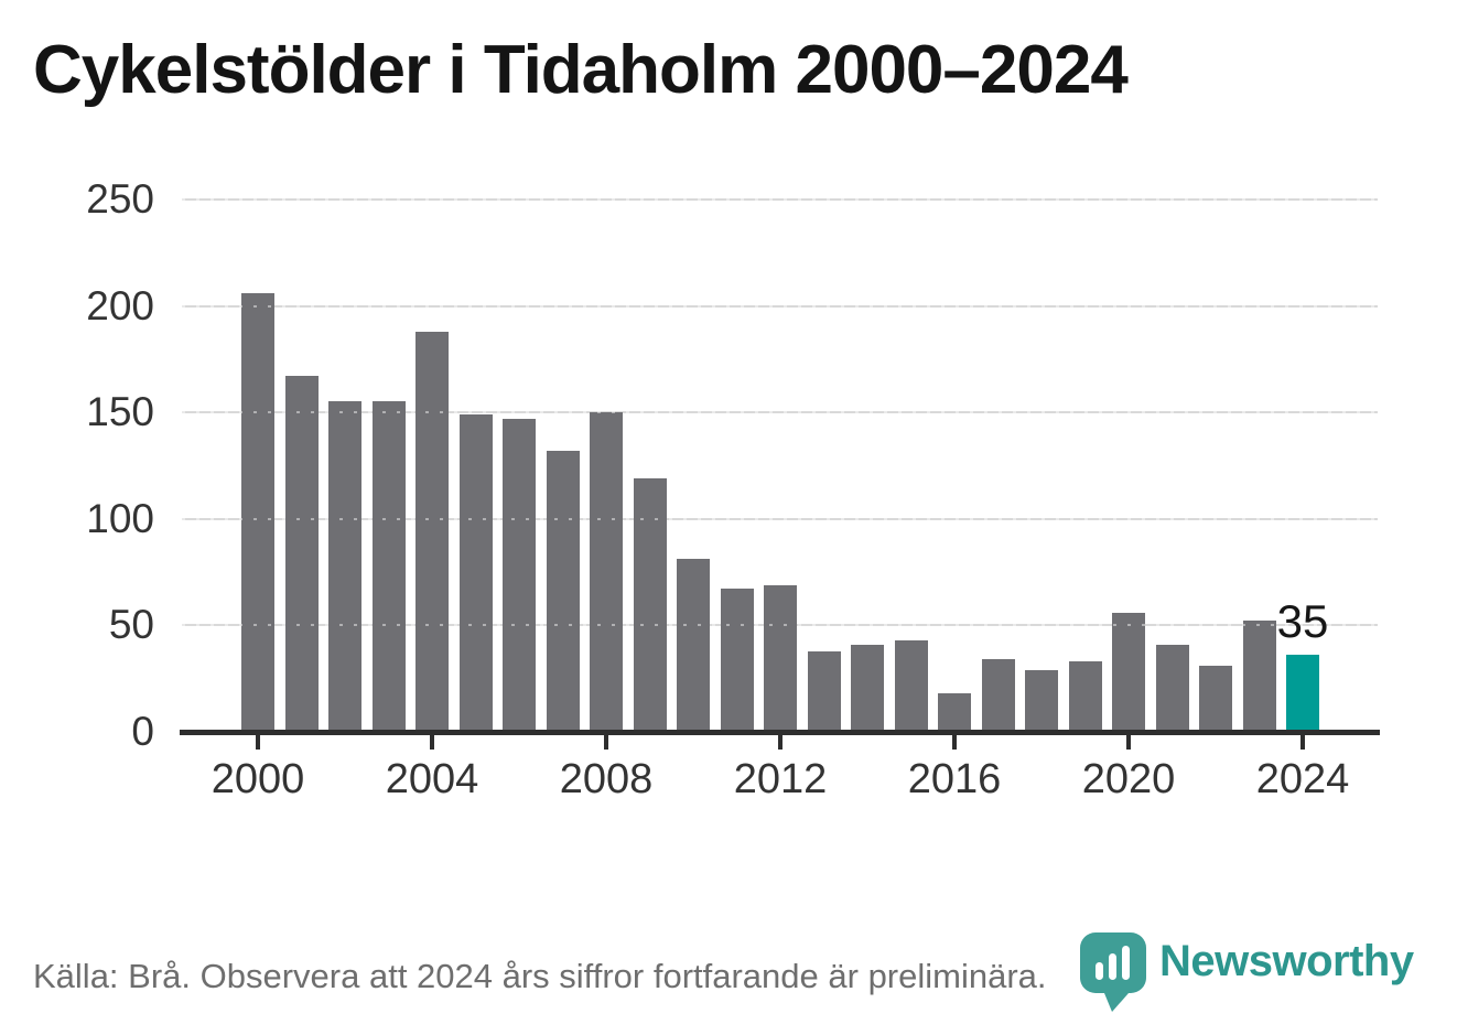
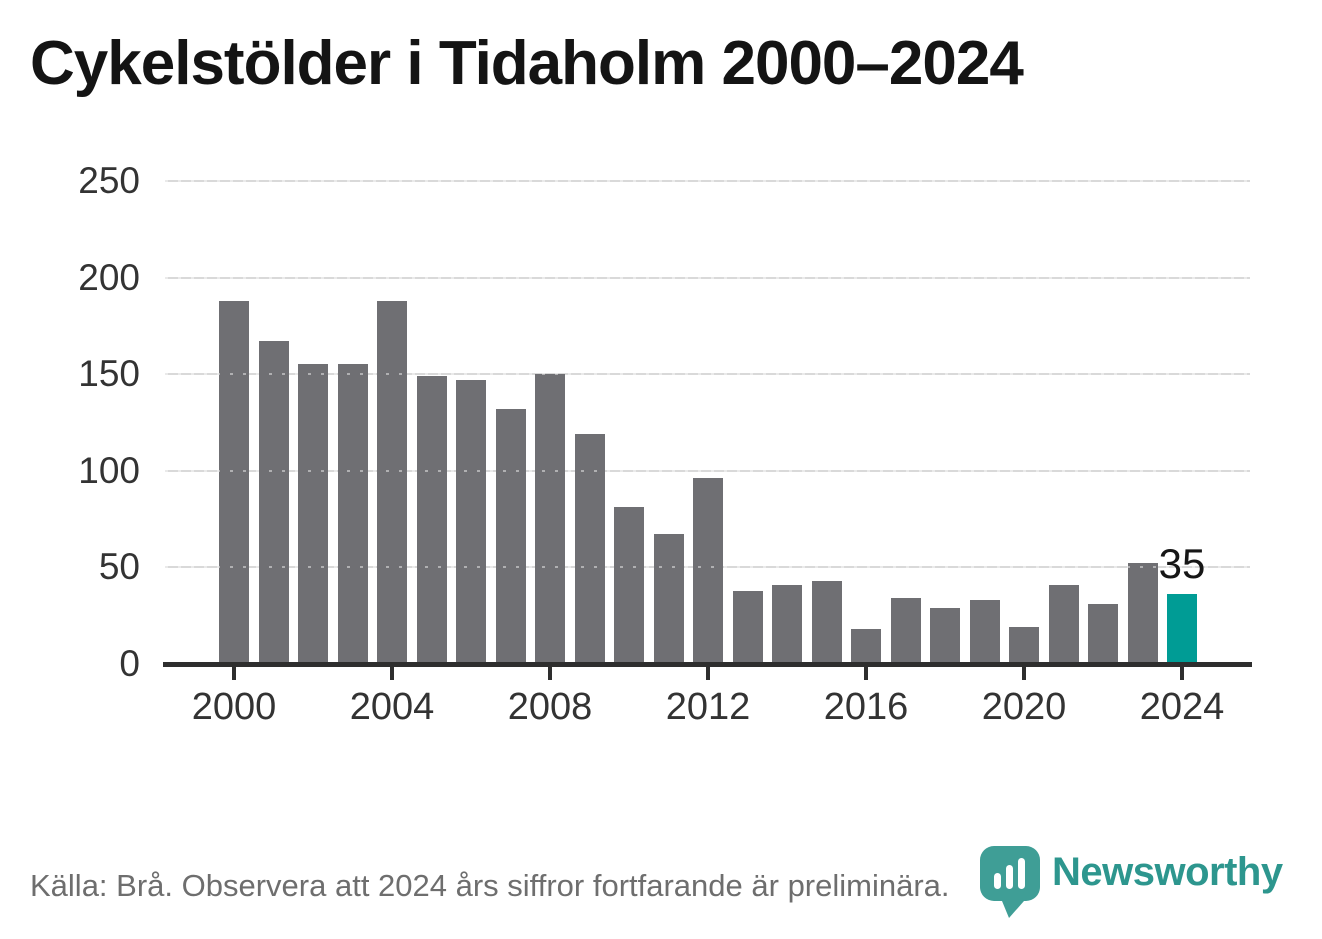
2000: 205 -> 187
2012: 68 -> 95
2020: 55 -> 18
